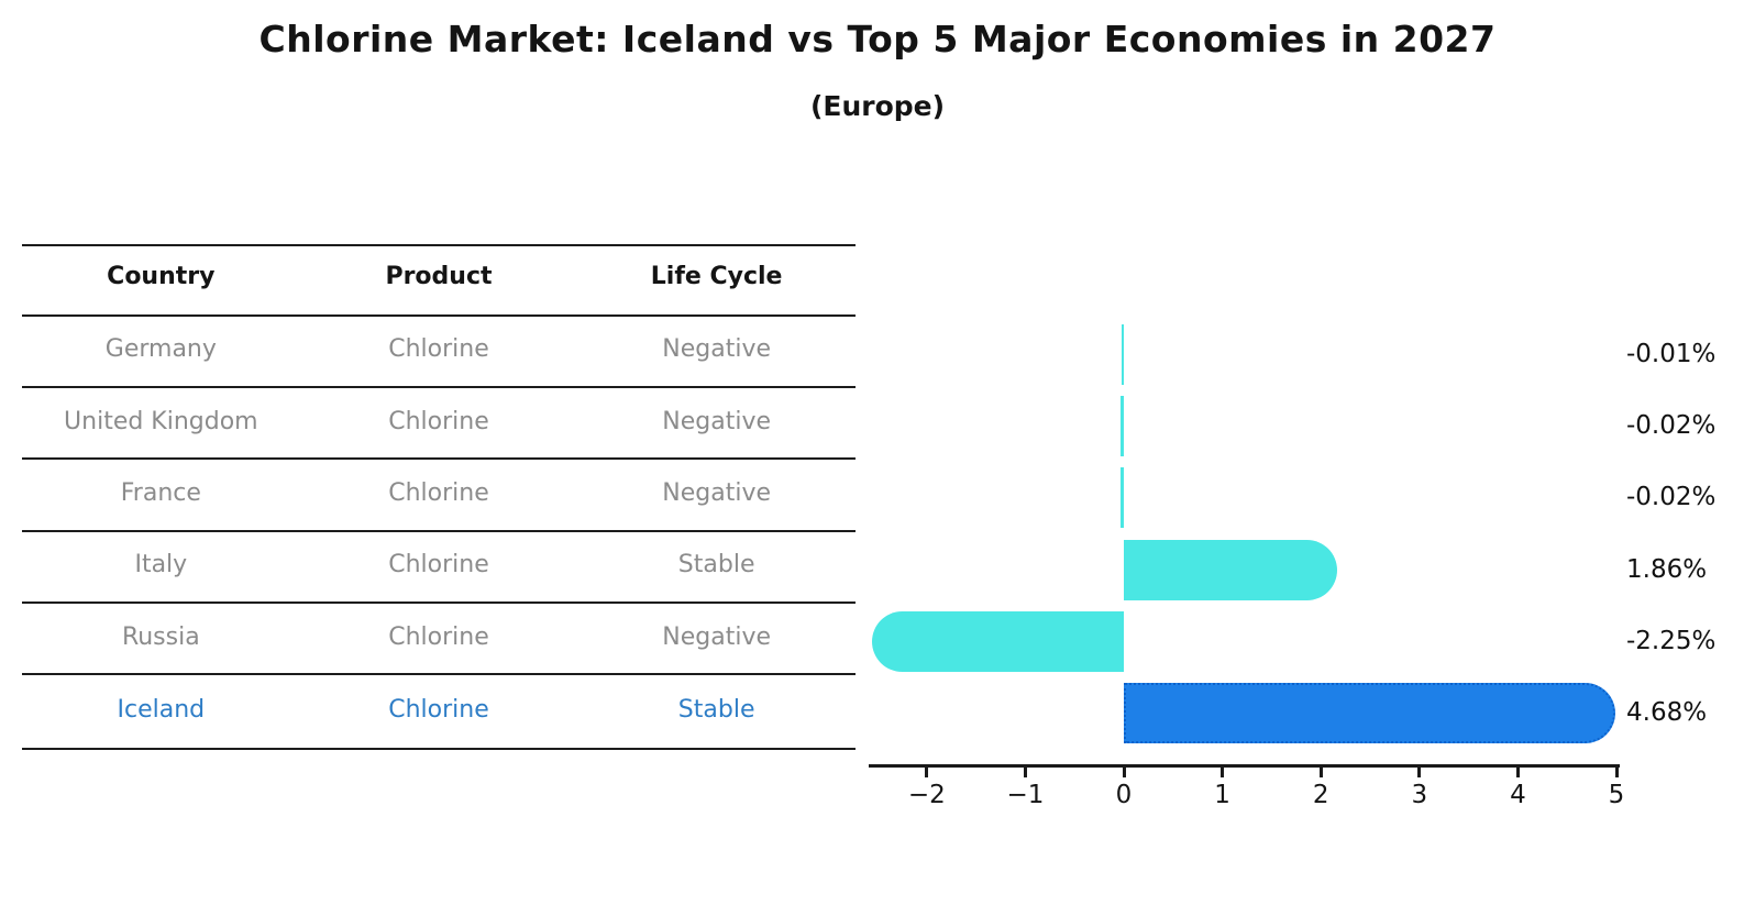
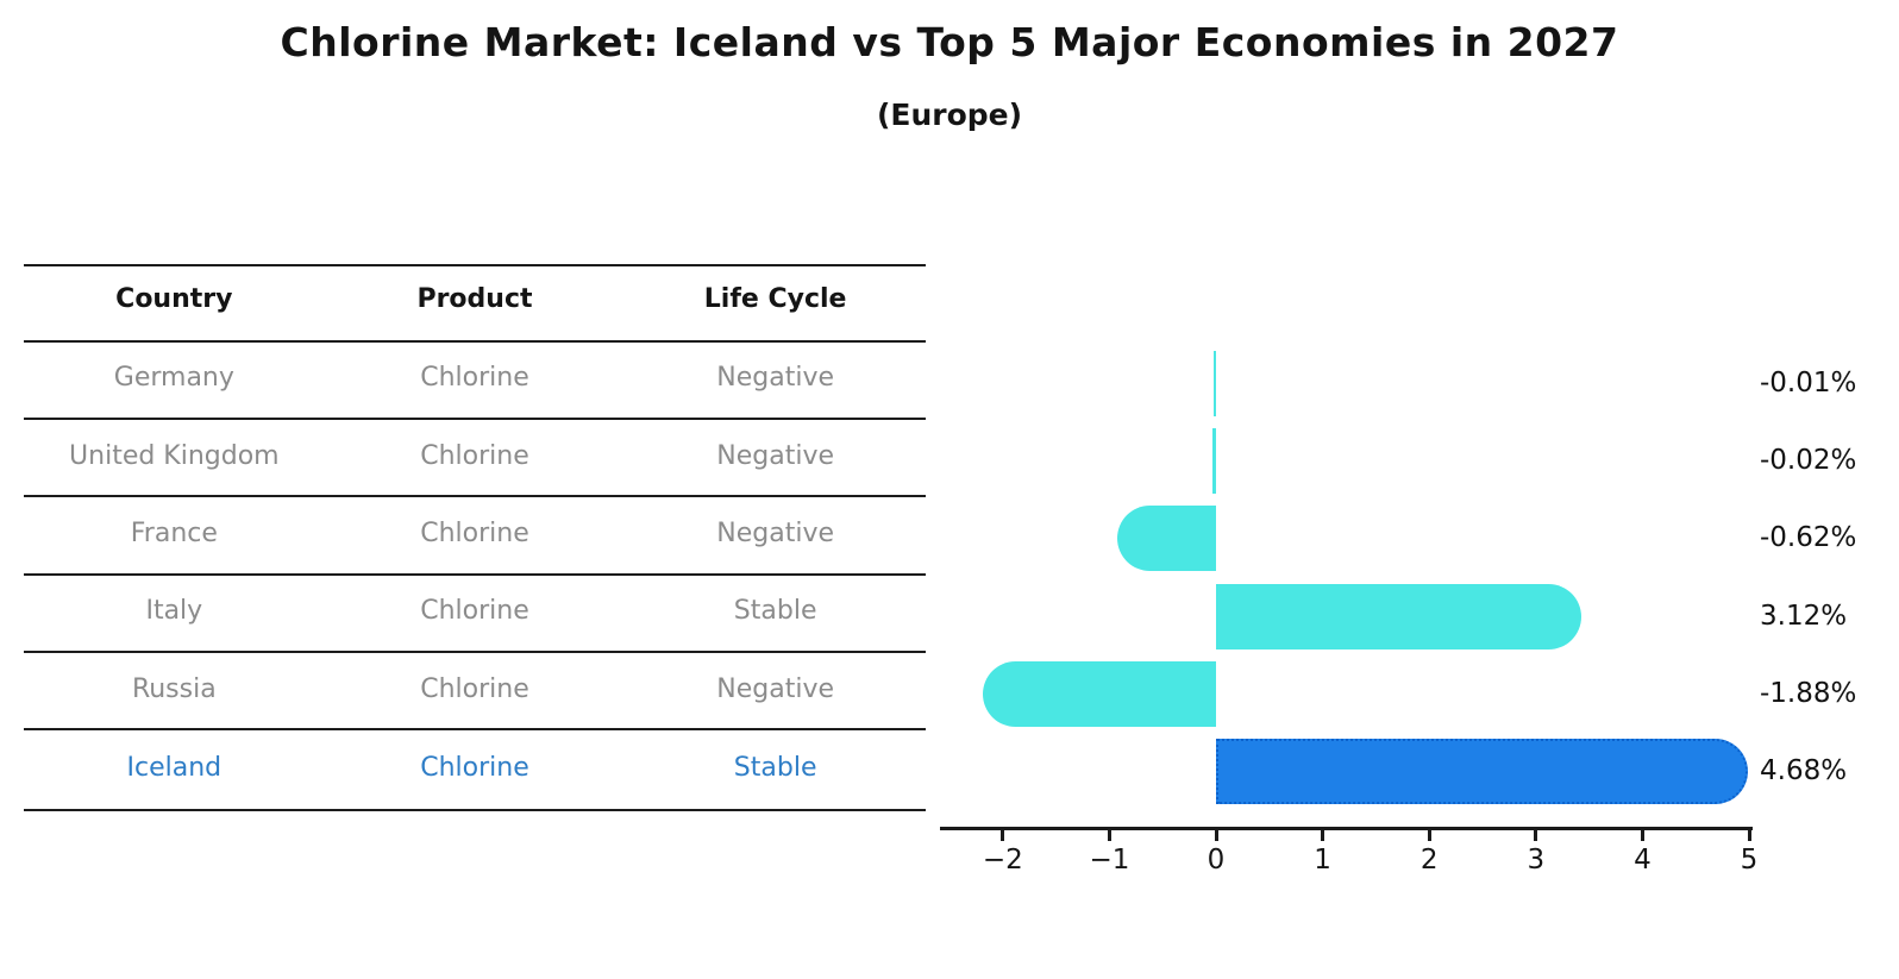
France: -0.02% -> -0.62%
Italy: 1.86% -> 3.12%
Russia: -2.25% -> -1.88%
